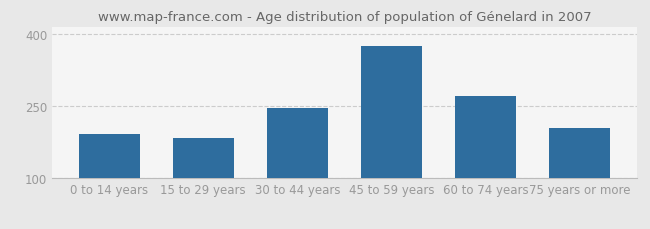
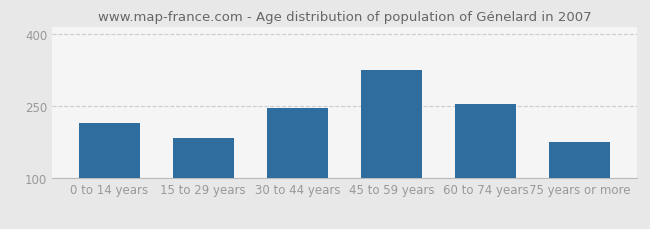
0 to 14 years: 192 -> 215
45 to 59 years: 375 -> 325
60 to 74 years: 270 -> 255
75 years or more: 205 -> 175
